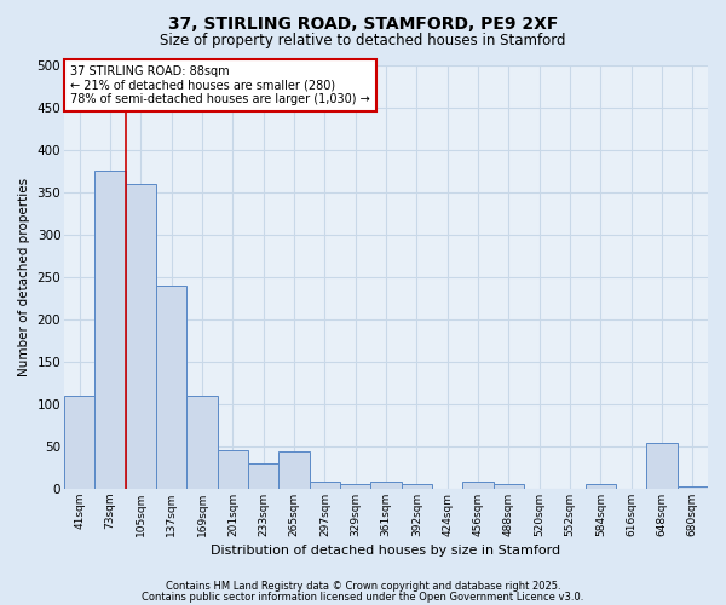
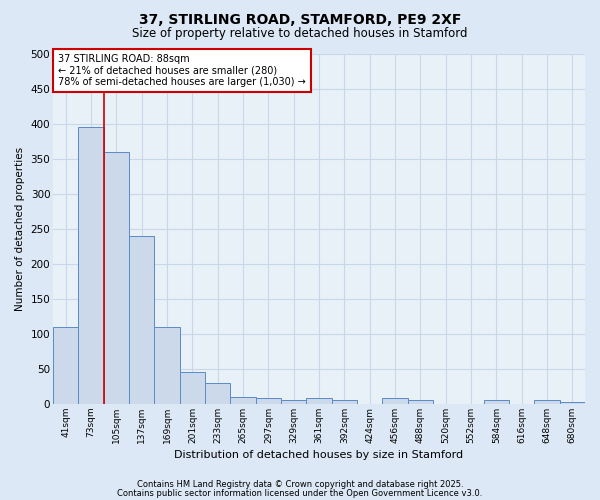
73sqm: 376 -> 395
265sqm: 44 -> 10
648sqm: 54 -> 5
